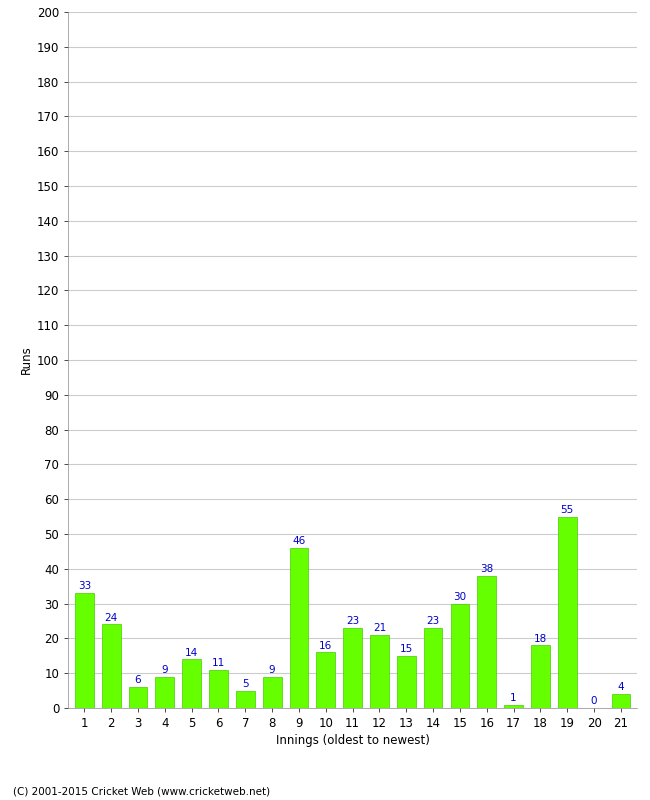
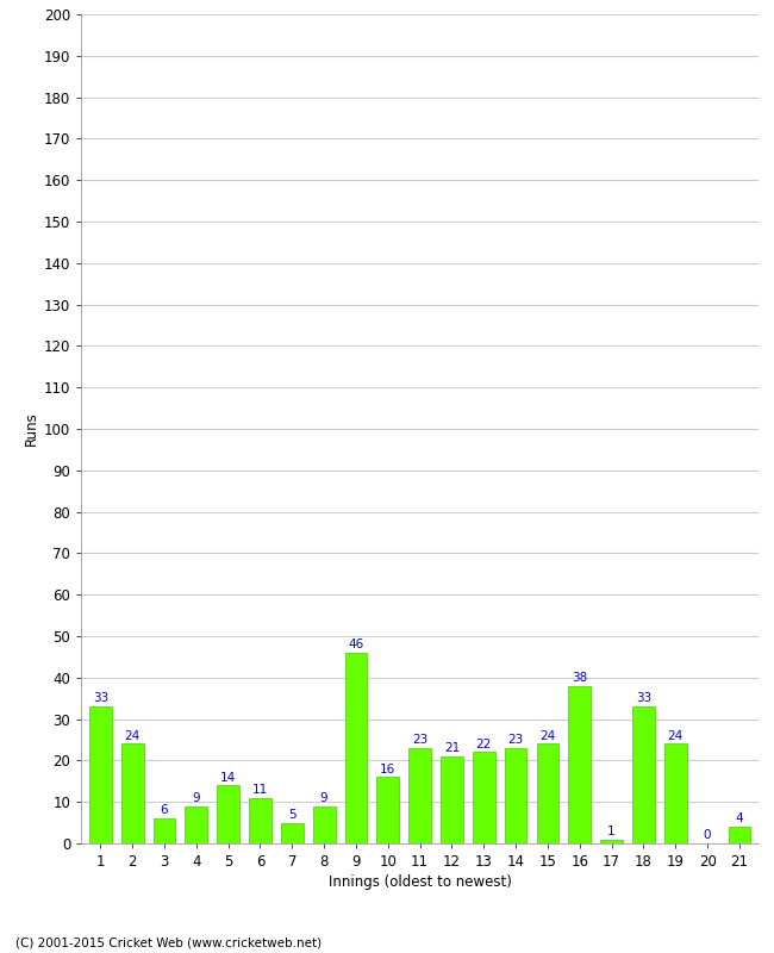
13: 15 -> 22
15: 30 -> 24
18: 18 -> 33
19: 55 -> 24
